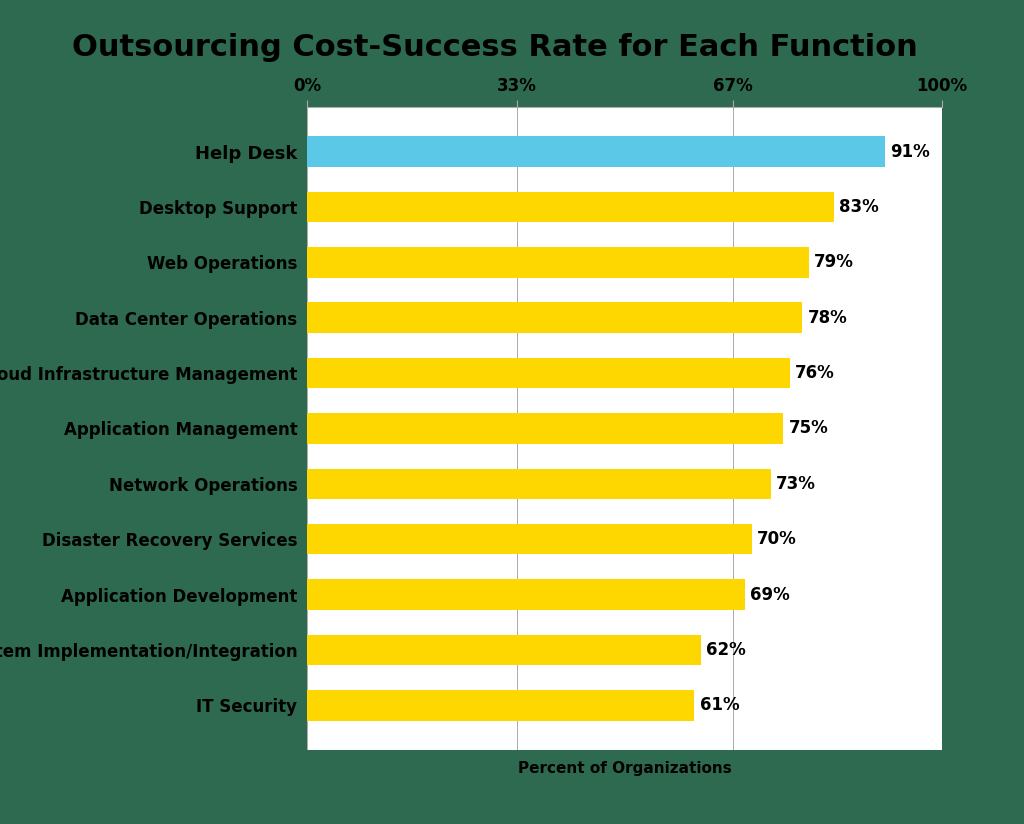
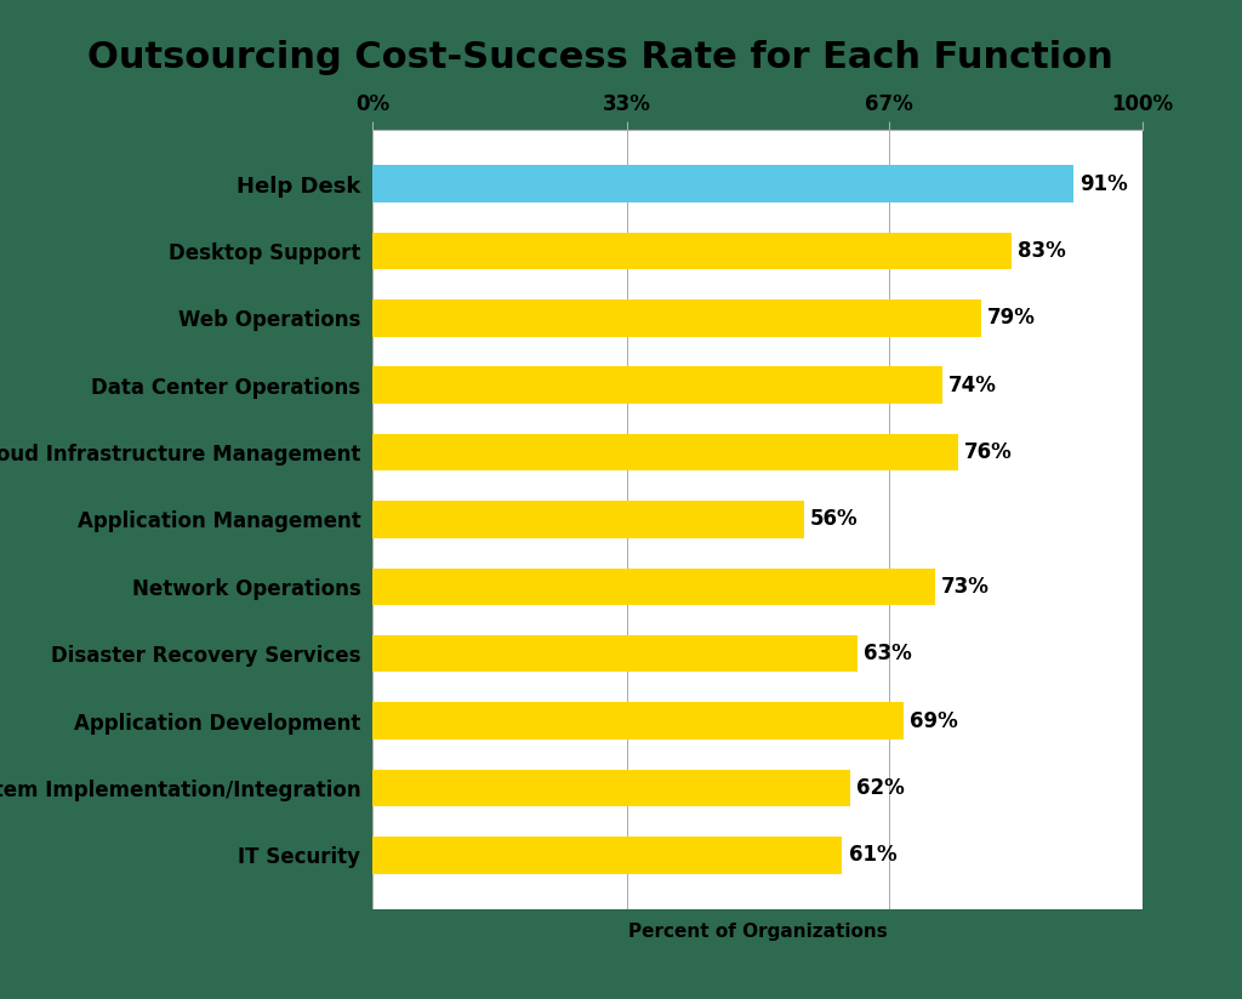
Data Center Operations: 78% -> 74%
Application Management: 75% -> 56%
Disaster Recovery Services: 70% -> 63%
